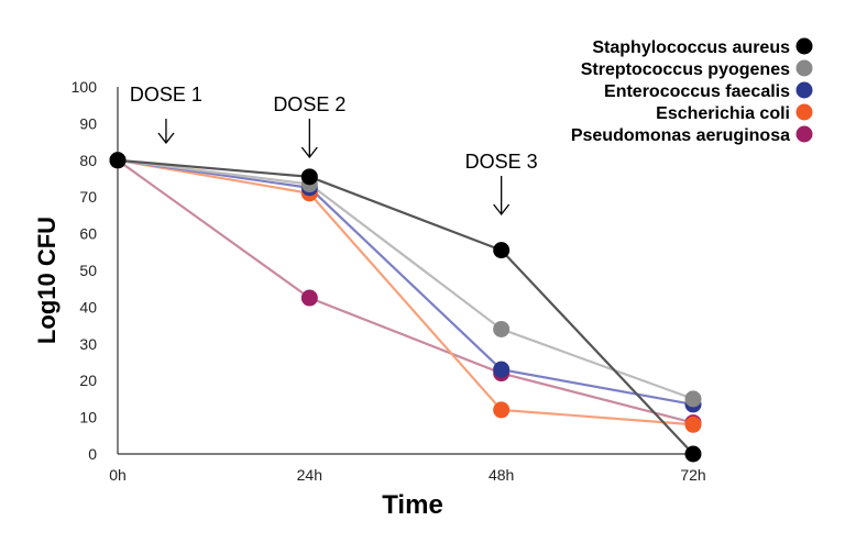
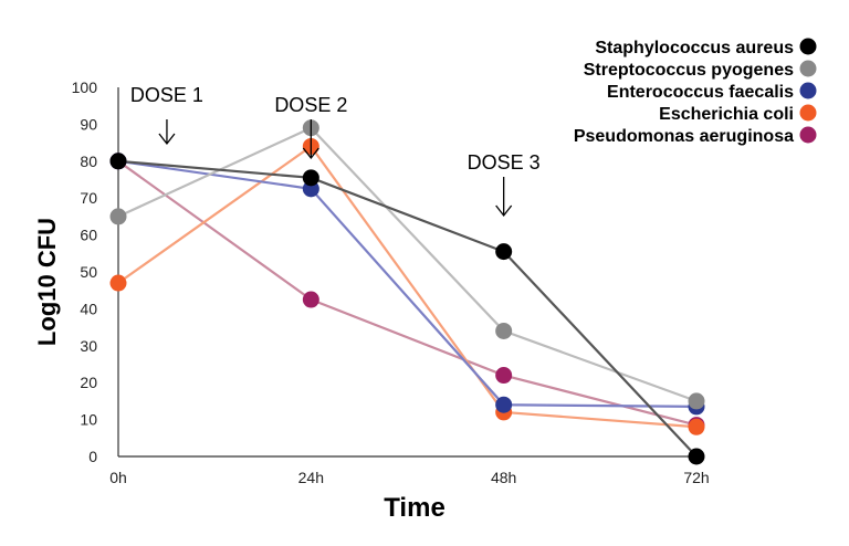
Streptococcus pyogenes/0h: 80 -> 65
Escherichia coli/0h: 80 -> 47
Streptococcus pyogenes/24h: 74 -> 89
Escherichia coli/24h: 71 -> 84
Enterococcus faecalis/48h: 23 -> 14
